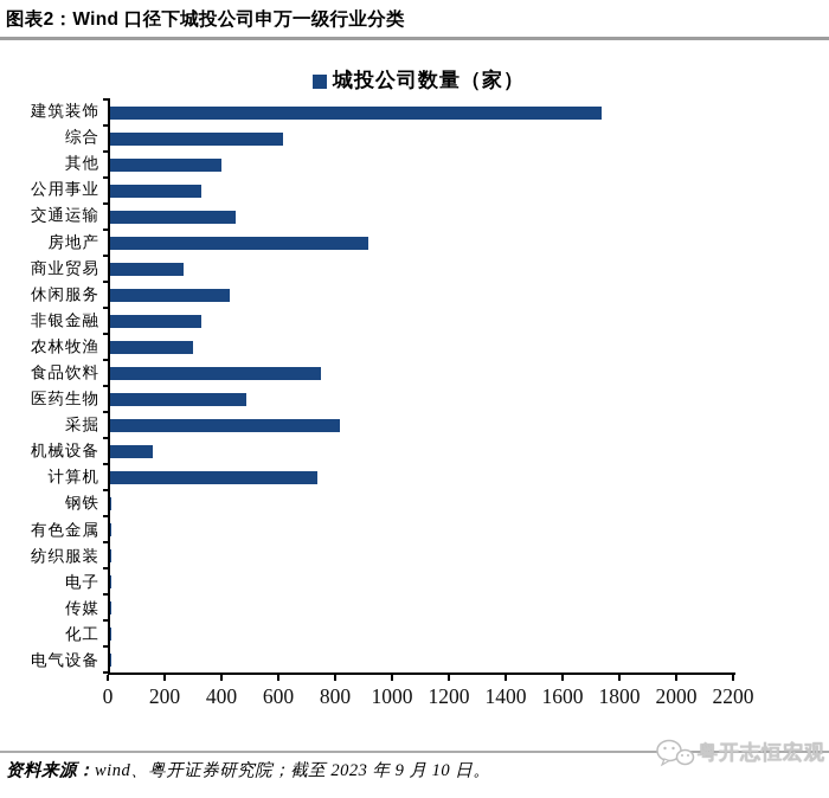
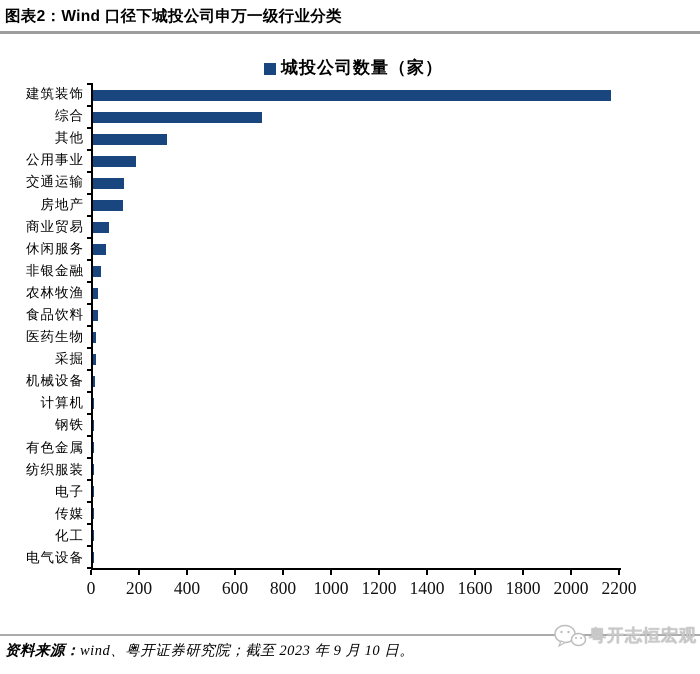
建筑装饰: 1730 -> 2160
综合: 610 -> 700
其他: 390 -> 310
公用事业: 320 -> 180
交通运输: 440 -> 130
房地产: 910 -> 120
商业贸易: 260 -> 60
休闲服务: 420 -> 50
非银金融: 320 -> 30
农林牧渔: 290 -> 20
食品饮料: 740 -> 20
医药生物: 480 -> 10
采掘: 810 -> 10
机械设备: 150 -> 10
计算机: 730 -> 10
